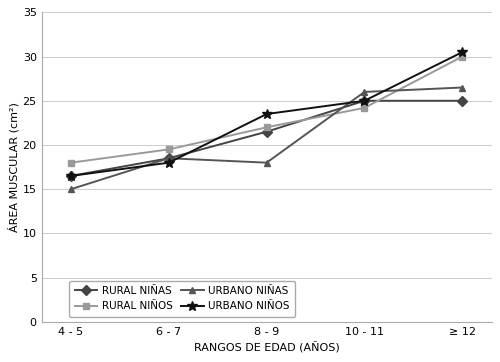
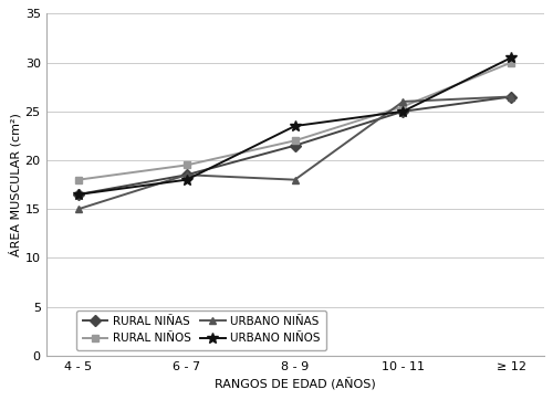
RURAL NIÑOS/10 - 11: 24.2 -> 25.5
RURAL NIÑAS/≥ 12: 25.0 -> 26.5
